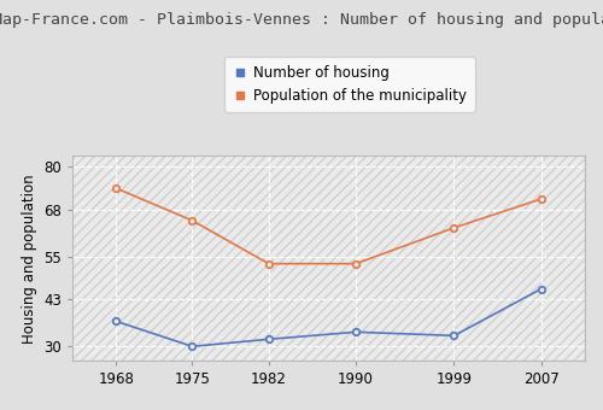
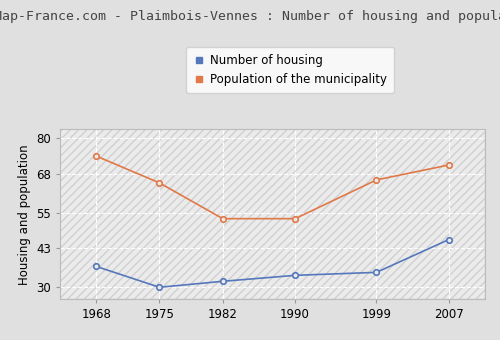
Number of housing/1999: 33 -> 35
Population of the municipality/1999: 63 -> 66
